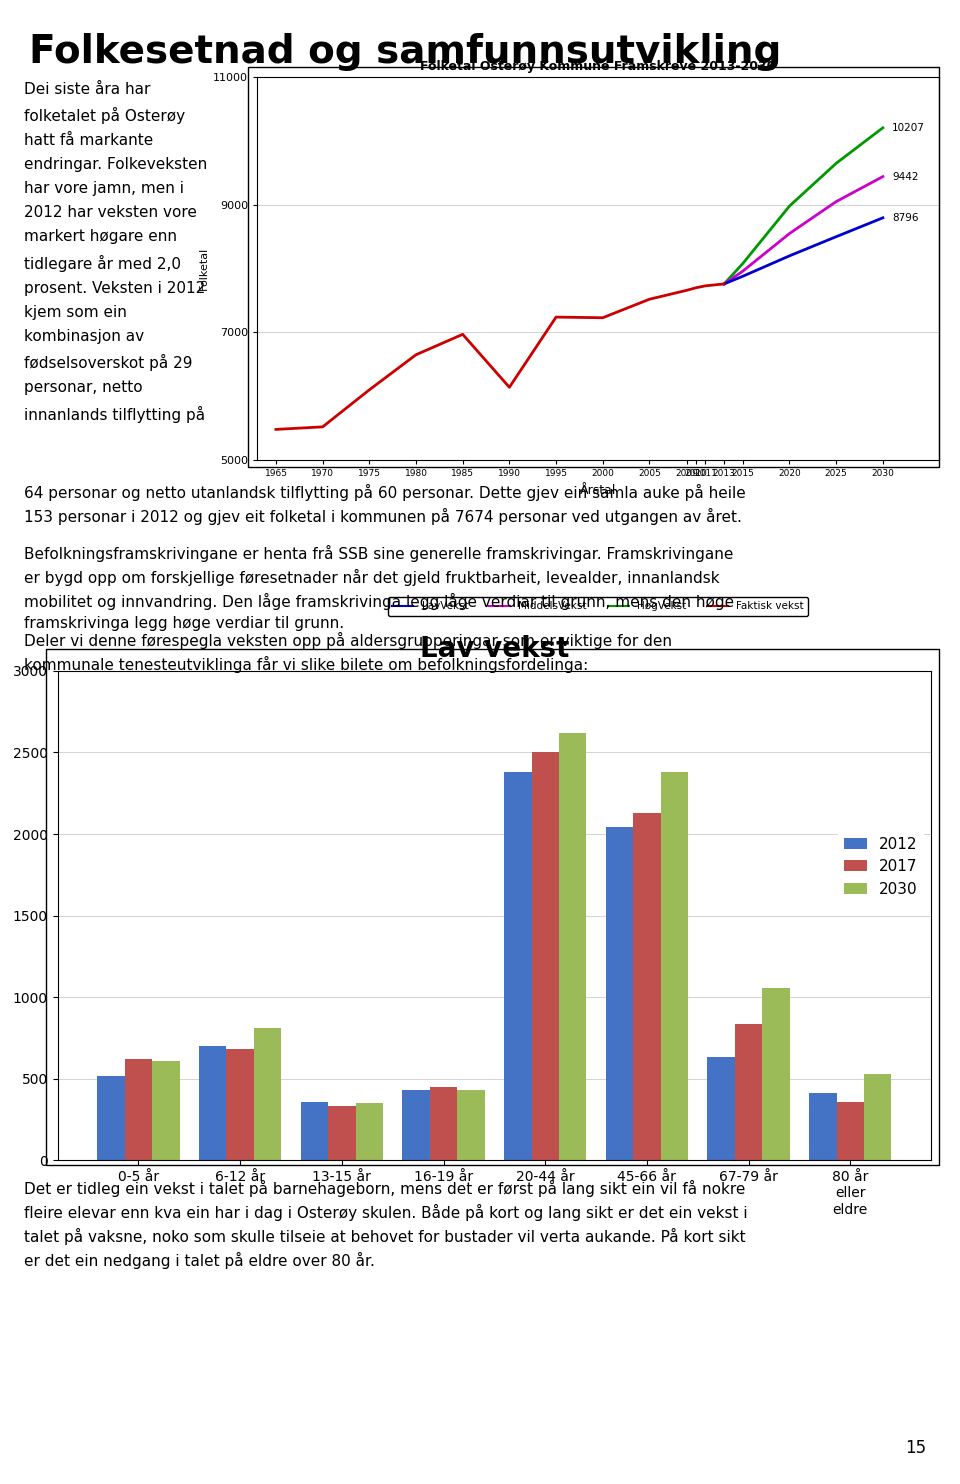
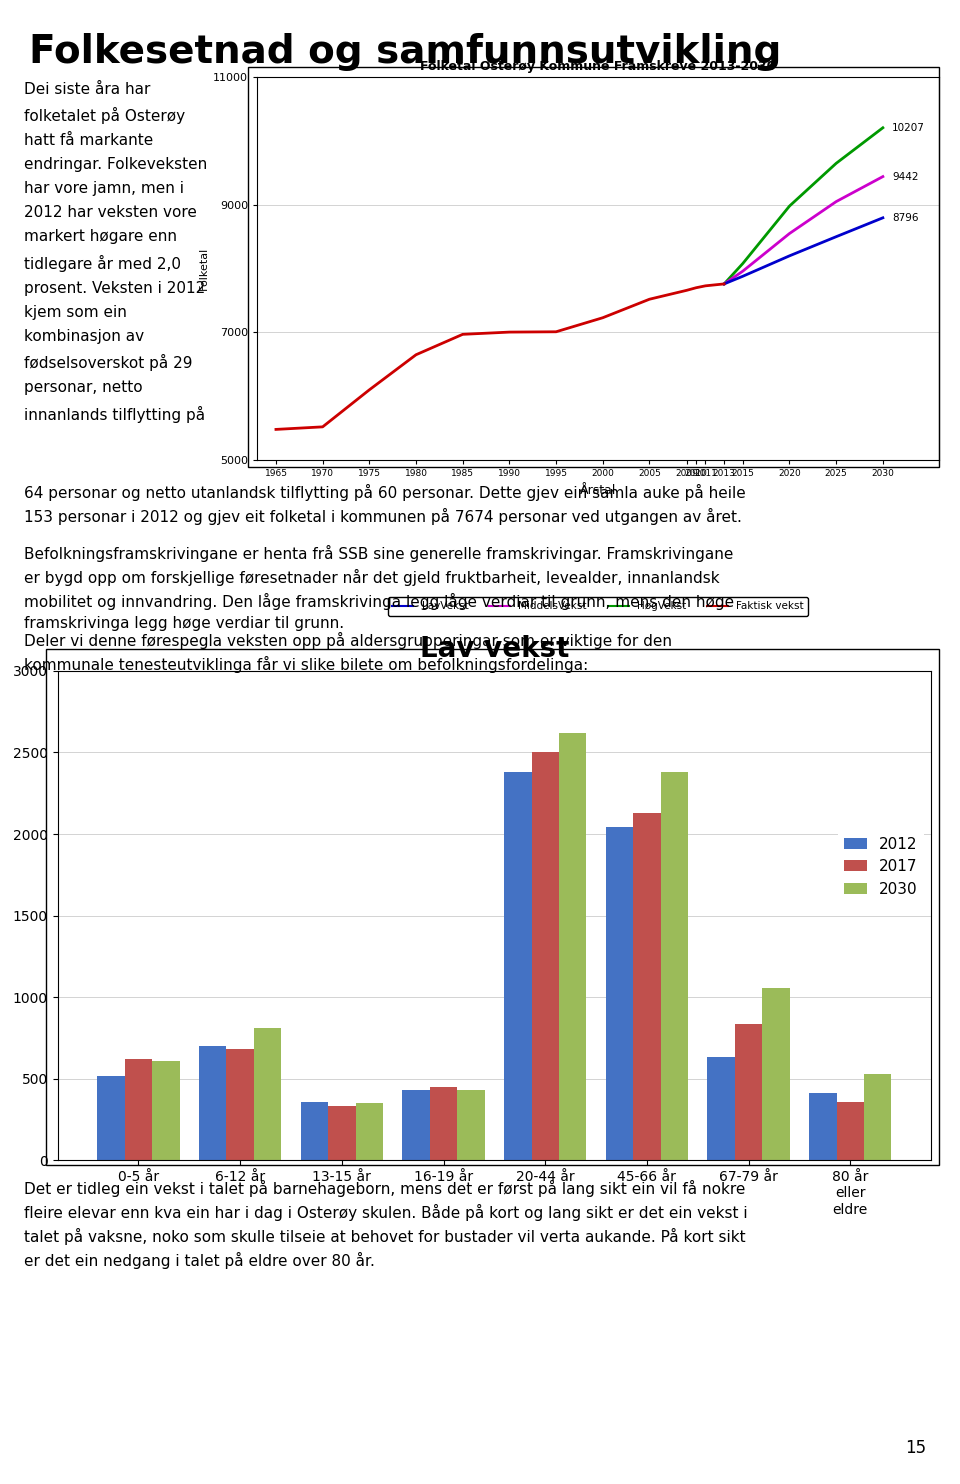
Faktisk vekst/1990: 6140 -> 7000
Faktisk vekst/1995: 7240 -> 7010
